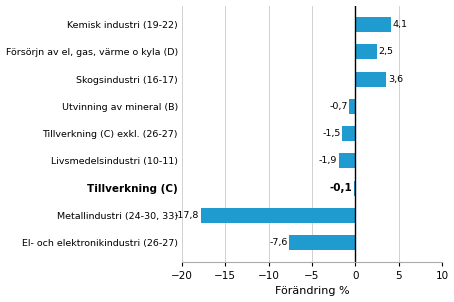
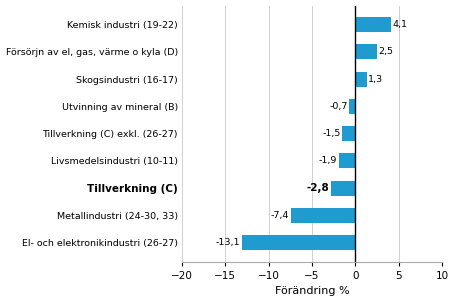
Skogsindustri (16-17): 3,6 -> 1,3
Tillverkning (C): -0,1 -> -2,8
Metallindustri (24-30, 33): -17,8 -> -7,4
El- och elektronikindustri (26-27): -7,6 -> -13,1
